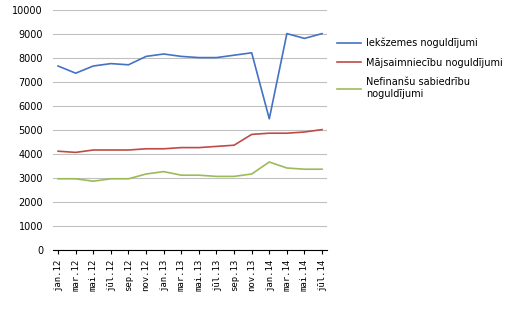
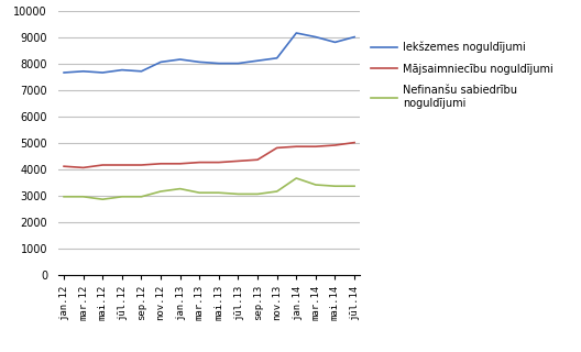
Iekšzemes noguldījumi/mar.12: 7350 -> 7700
Iekšzemes noguldījumi/jan.14: 5450 -> 9150
